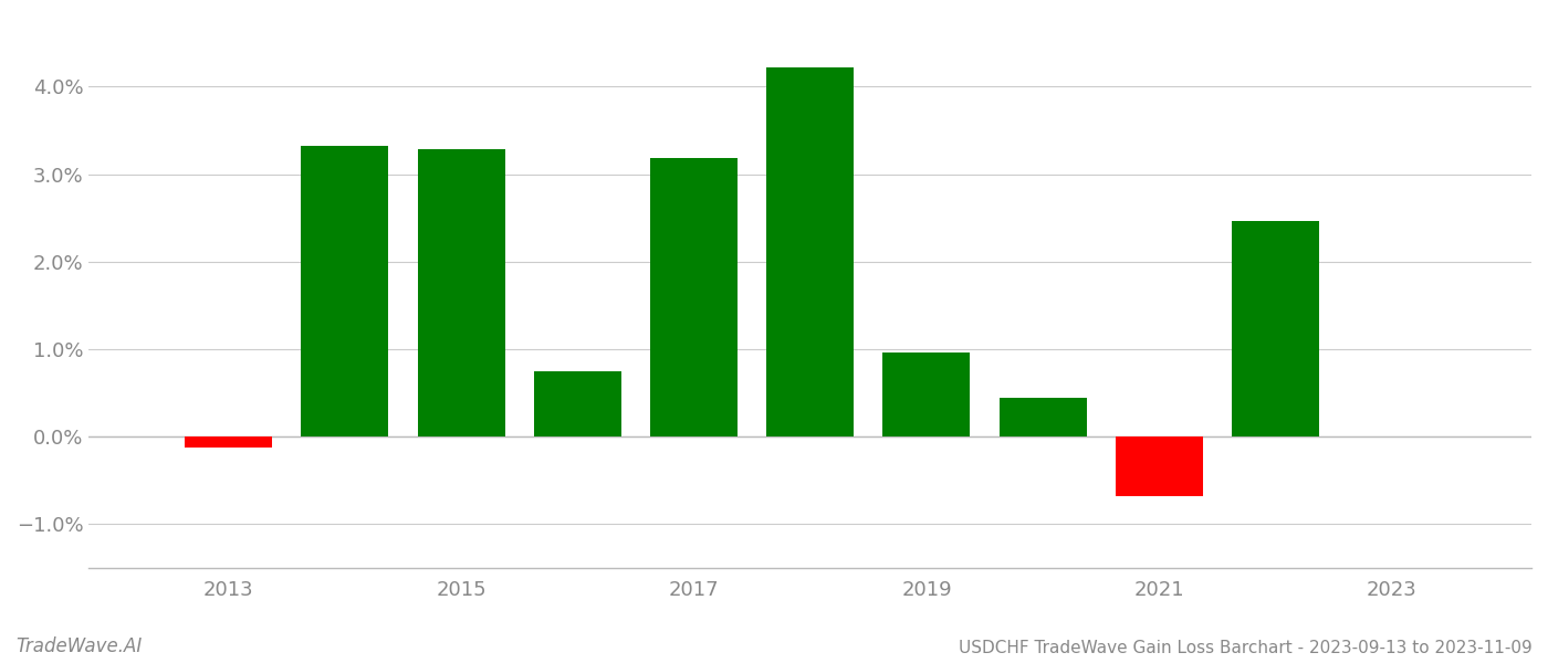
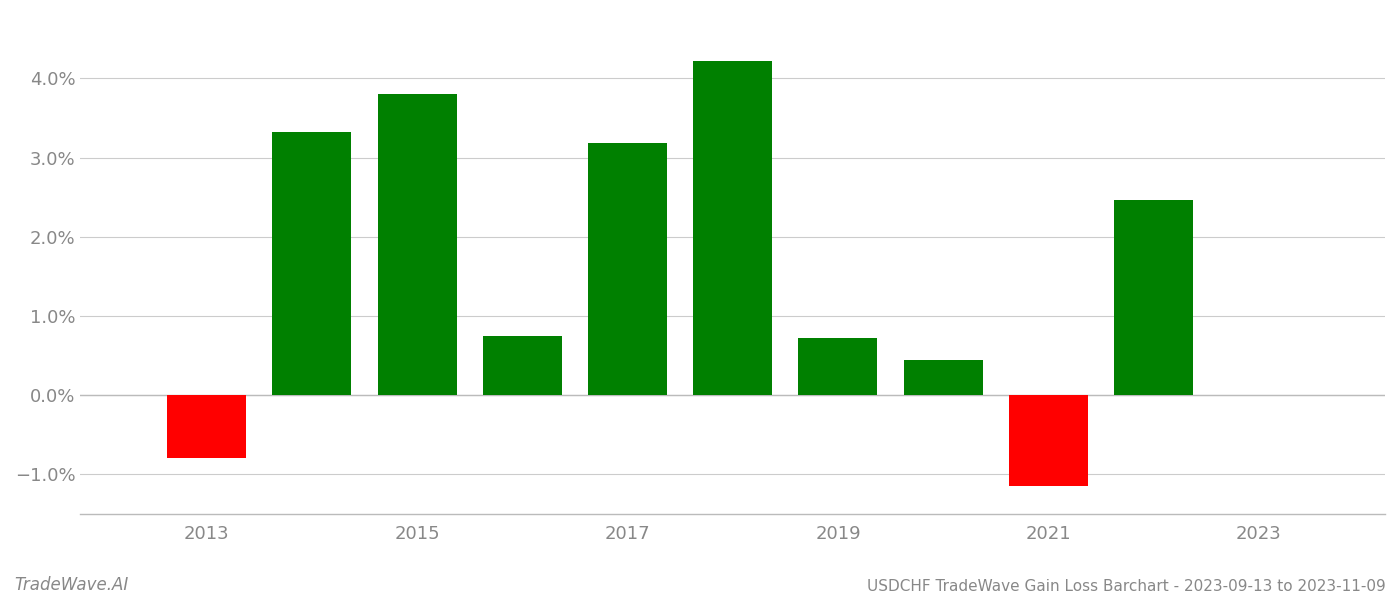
2013: -0.12% -> -0.80%
2015: 3.28% -> 3.80%
2019: 0.96% -> 0.72%
2021: -0.68% -> -1.15%
